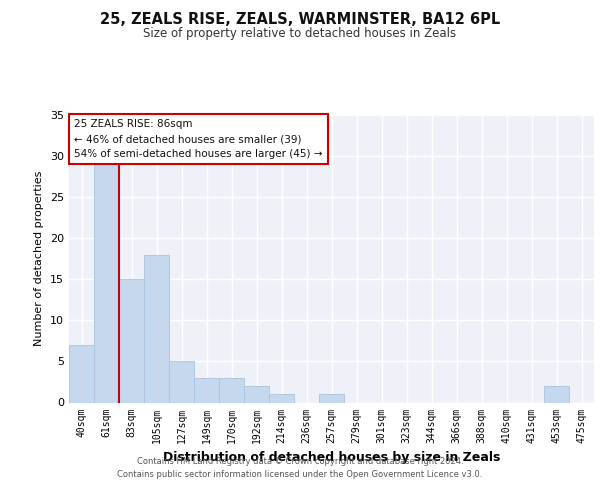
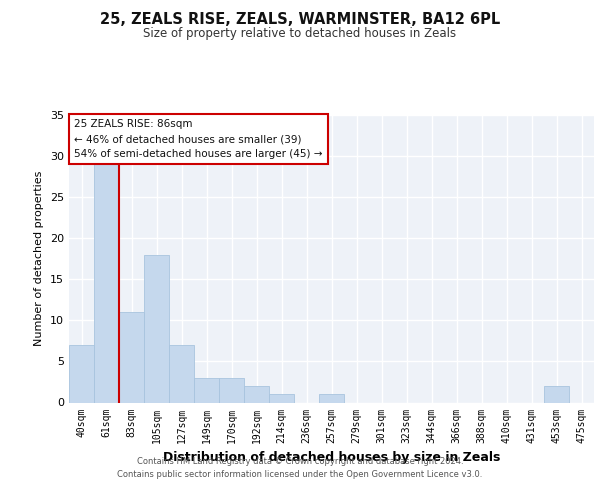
83sqm: 15 -> 11
127sqm: 5 -> 7
